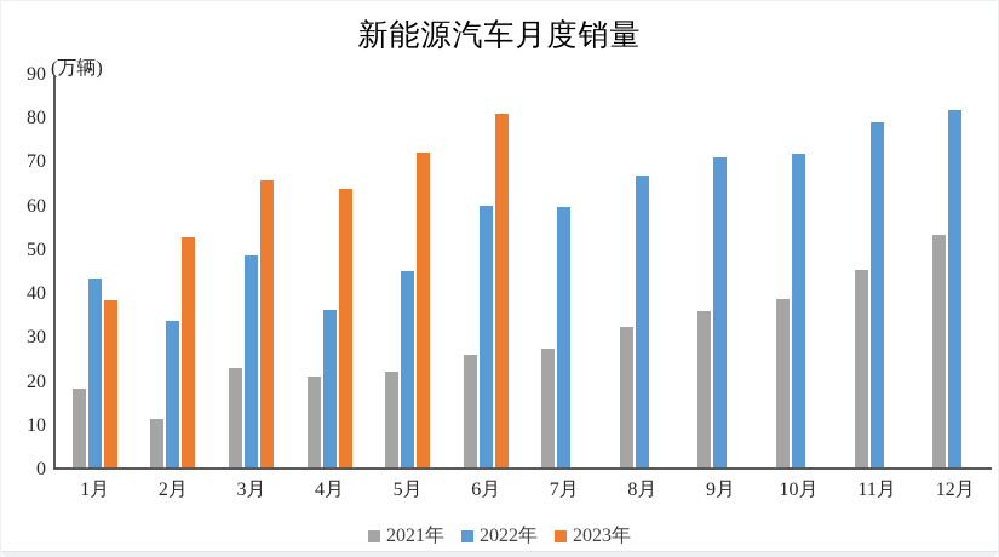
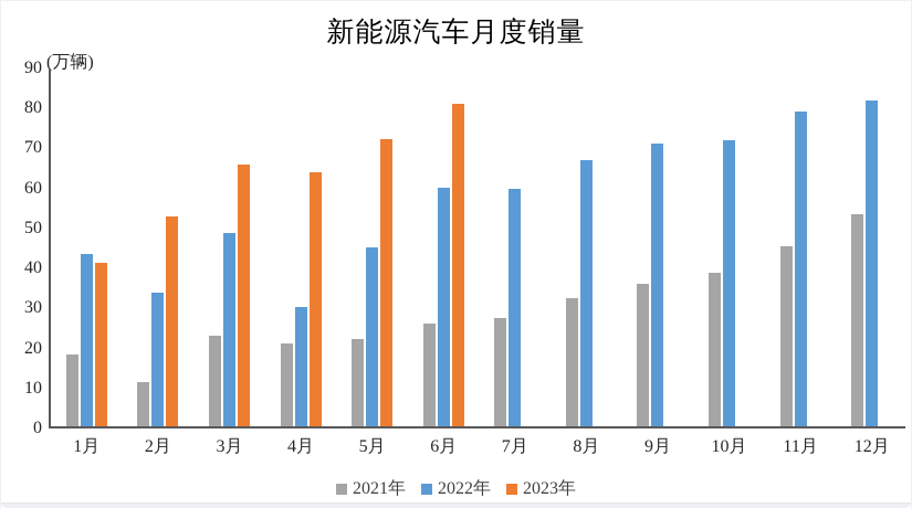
2023年/1月: 38 -> 41
2022年/4月: 36 -> 30
